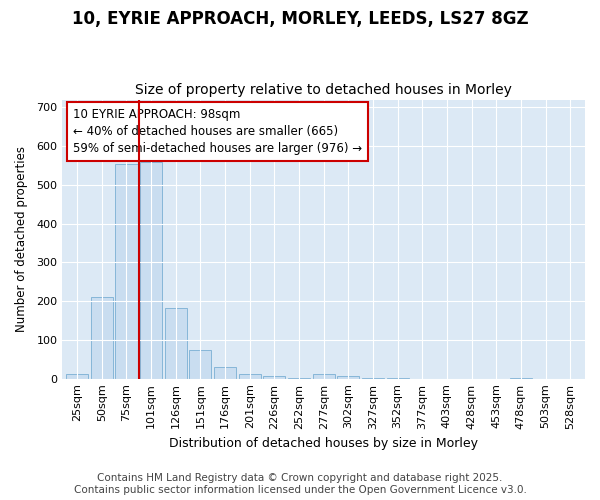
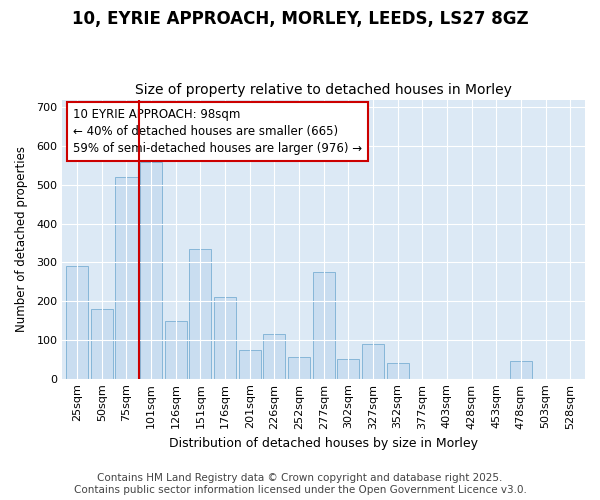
25sqm: 12 -> 290
50sqm: 210 -> 180
75sqm: 555 -> 520
126sqm: 182 -> 150
151sqm: 75 -> 335
176sqm: 30 -> 210
201sqm: 12 -> 75
226sqm: 7 -> 115
252sqm: 3 -> 55
277sqm: 12 -> 275
302sqm: 7 -> 50
327sqm: 3 -> 90
352sqm: 2 -> 40
478sqm: 2 -> 45
